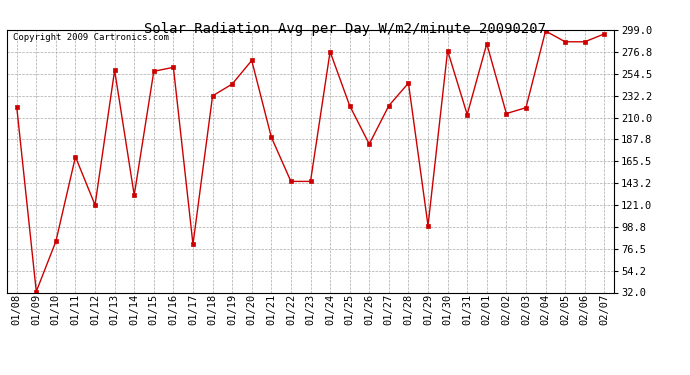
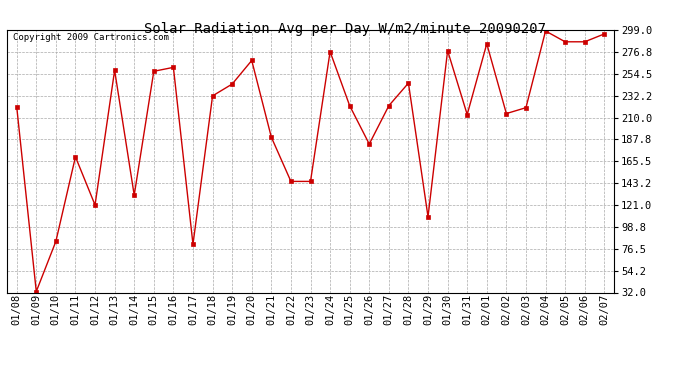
01/29: 100 -> 109
